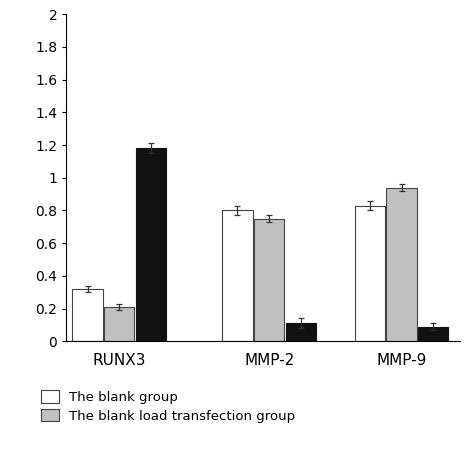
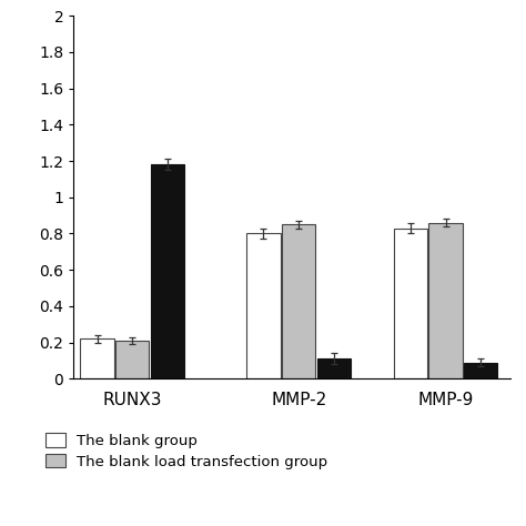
The blank group/RUNX3: 0.32 -> 0.22
The blank load transfection group/MMP-2: 0.75 -> 0.85
The blank load transfection group/MMP-9: 0.94 -> 0.86
